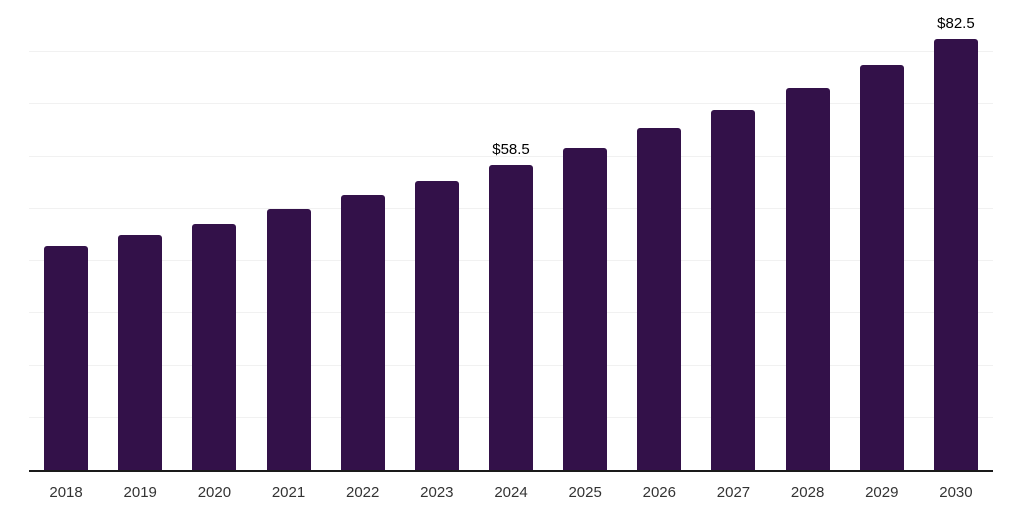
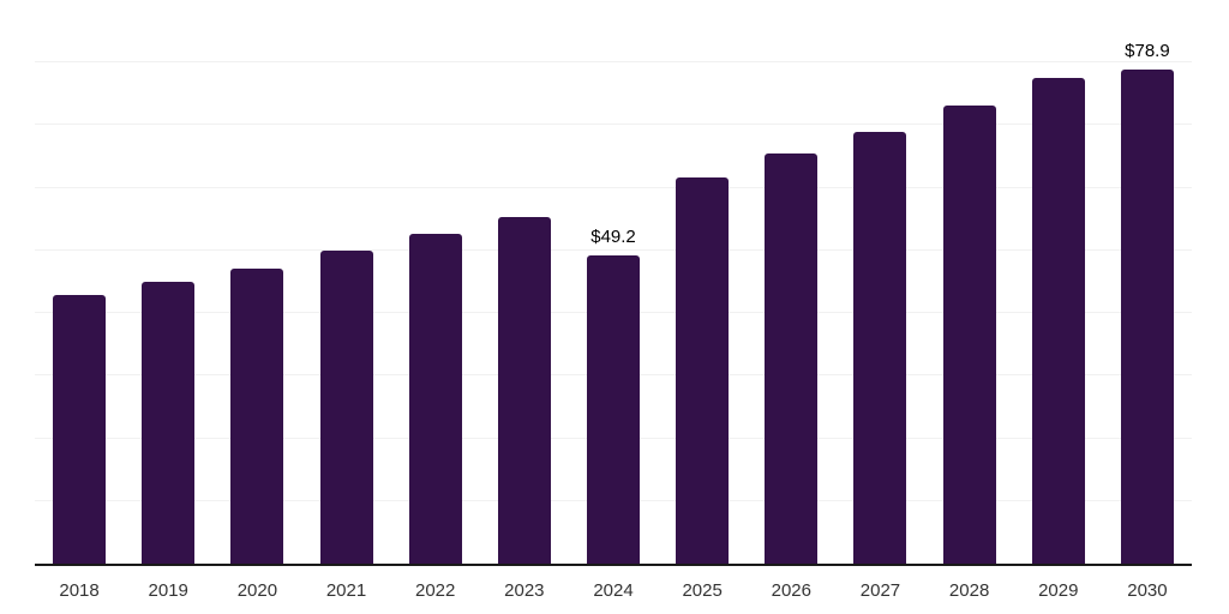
2024: $58.5 -> $49.2
2030: $82.5 -> $78.9
